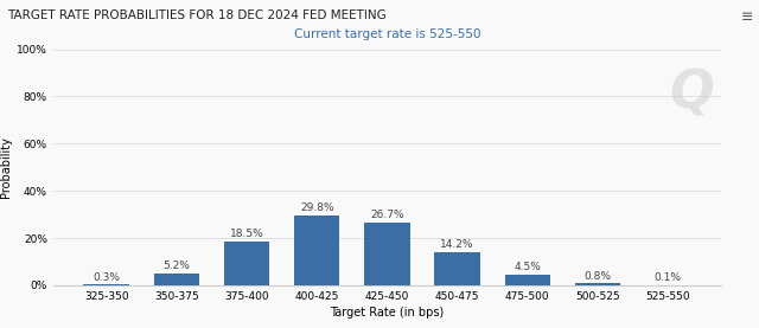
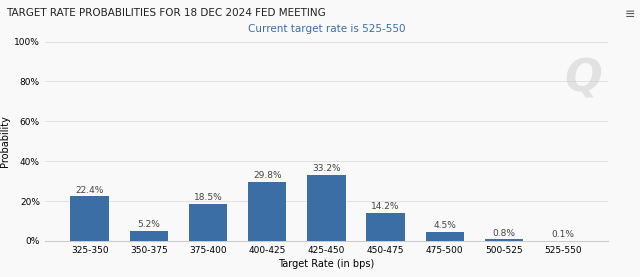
325-350: 0.3% -> 22.4%
425-450: 26.7% -> 33.2%
